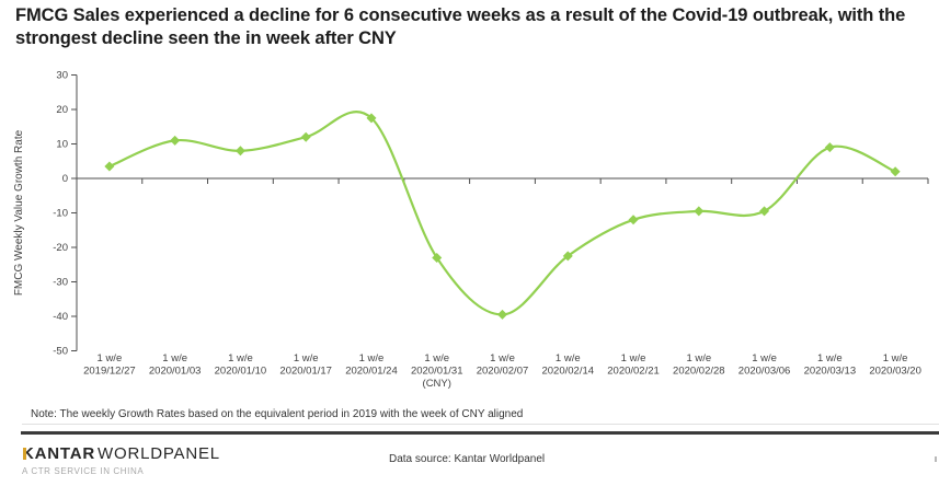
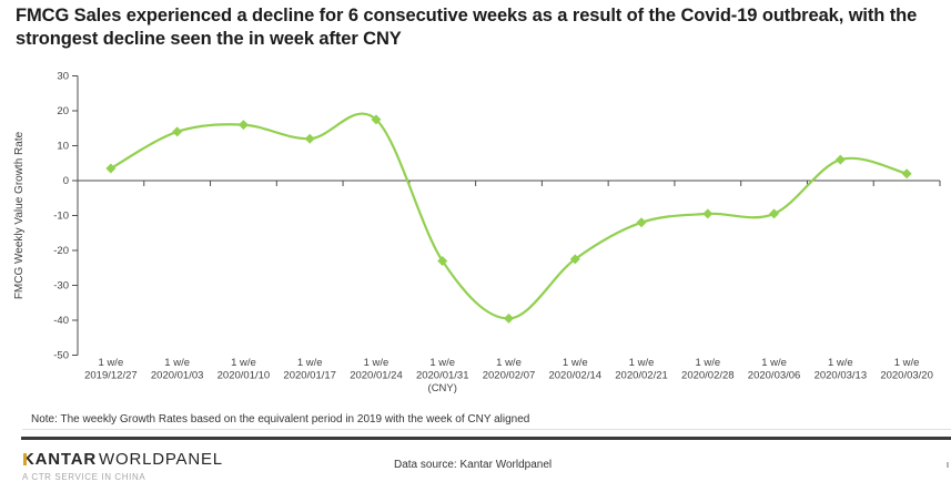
2020/01/03: 11 -> 14
2020/01/10: 8 -> 16
2020/03/13: 9 -> 6
